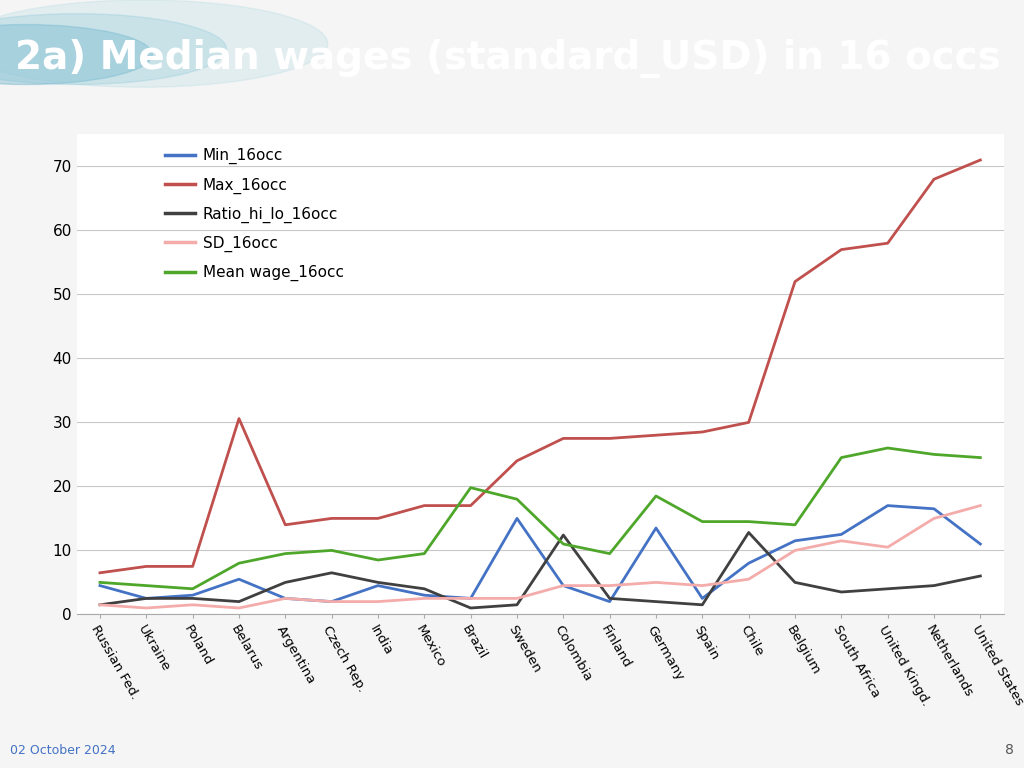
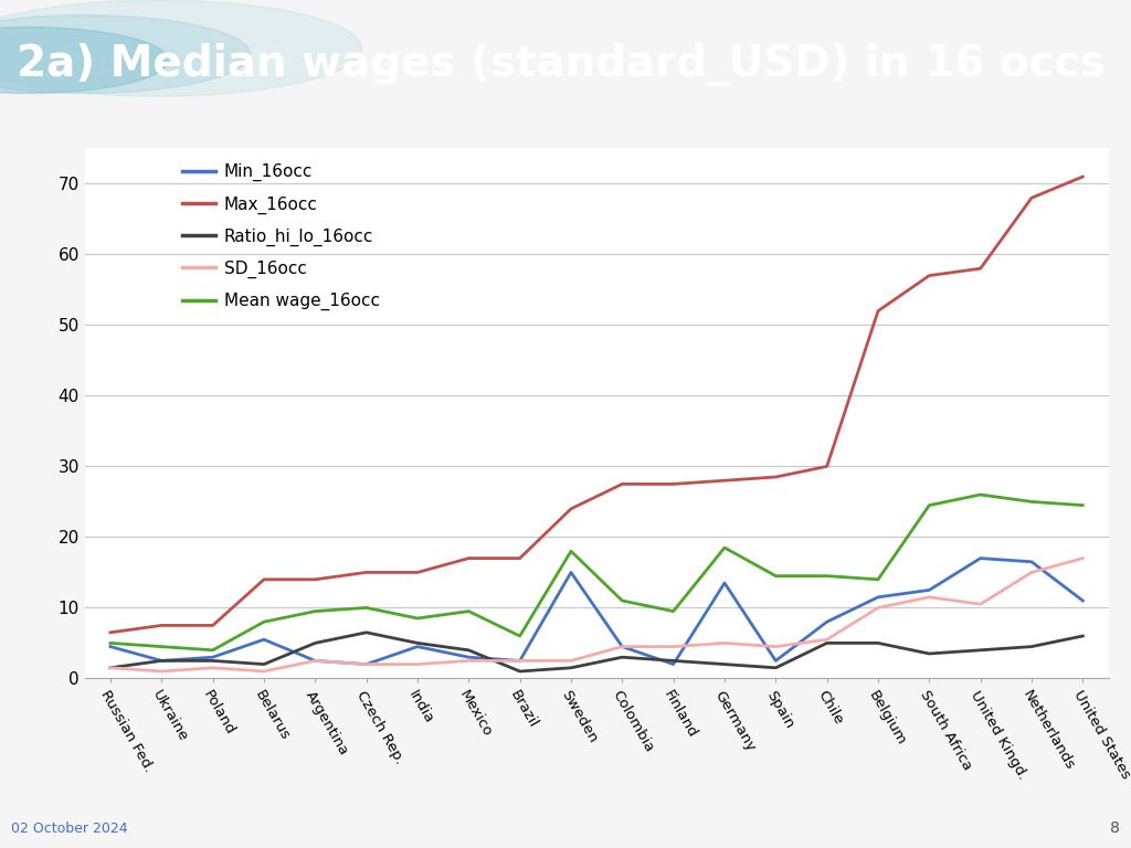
Max_16occ/Belarus: 30.6 -> 14.0
Mean wage_16occ/Brazil: 19.8 -> 6.0
Ratio_hi_lo_16occ/Colombia: 12.4 -> 3.0
Ratio_hi_lo_16occ/Chile: 12.8 -> 5.0
